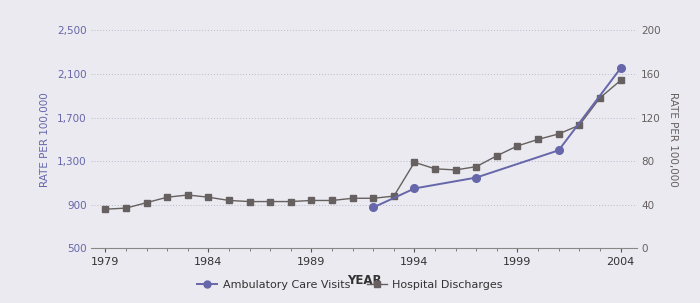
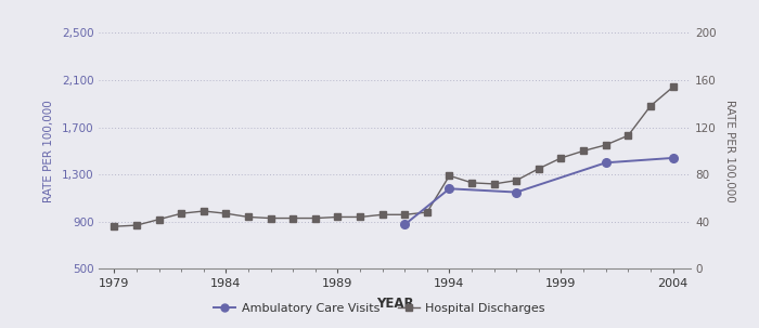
Ambulatory Care Visits/1994: 1,050 -> 1,180
Ambulatory Care Visits/2004: 2,150 -> 1,440
